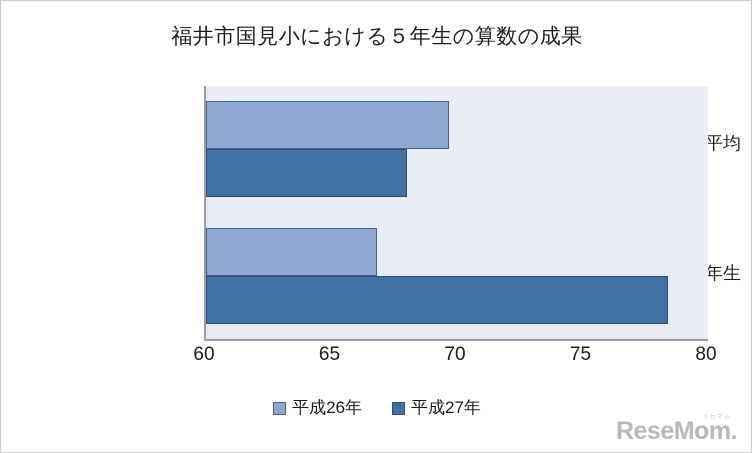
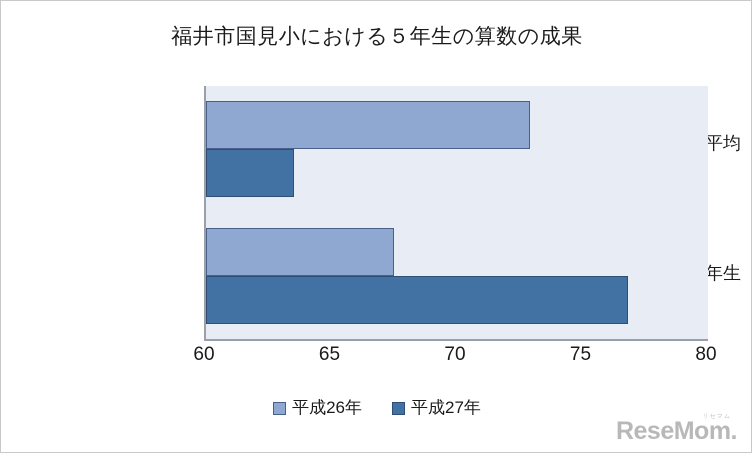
平成26年/全国５年生の平均: 69.7 -> 72.9
平成27年/全国５年生の平均: 68.0 -> 63.5
平成26年/国見小の５年生: 66.8 -> 67.5
平成27年/国見小の５年生: 78.4 -> 76.8
